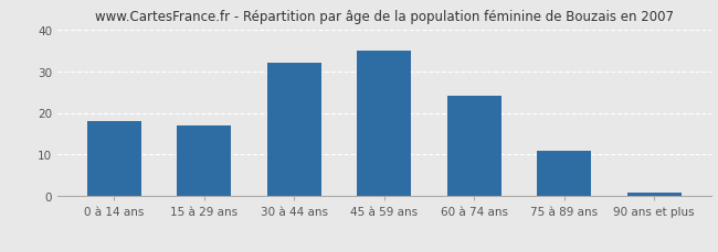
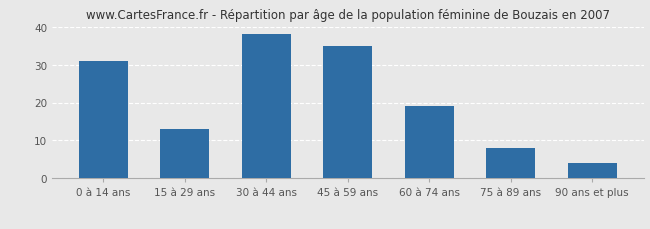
0 à 14 ans: 18 -> 31
15 à 29 ans: 17 -> 13
30 à 44 ans: 32 -> 38
60 à 74 ans: 24 -> 19
75 à 89 ans: 11 -> 8
90 ans et plus: 1 -> 4
